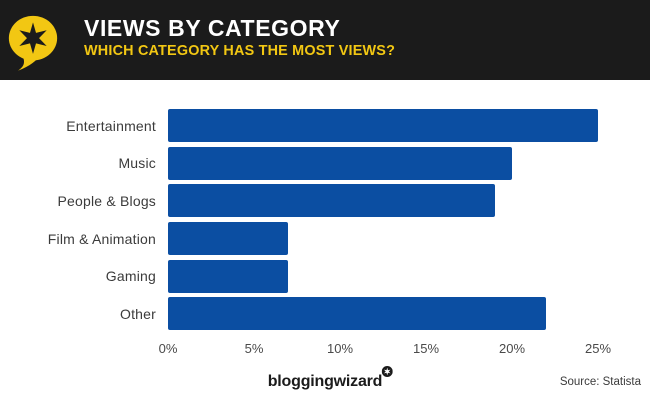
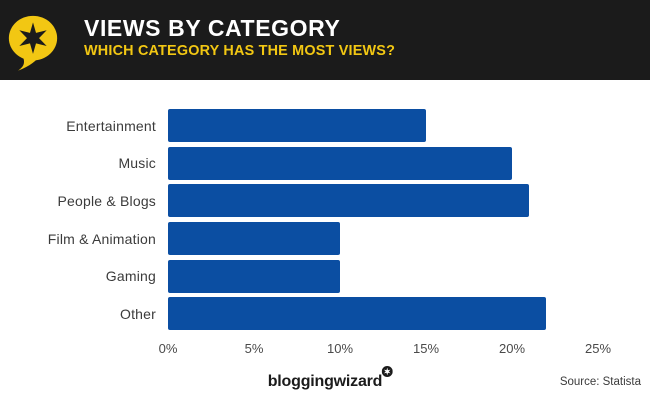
Entertainment: 25% -> 15%
People & Blogs: 19% -> 21%
Film & Animation: 7% -> 10%
Gaming: 7% -> 10%
